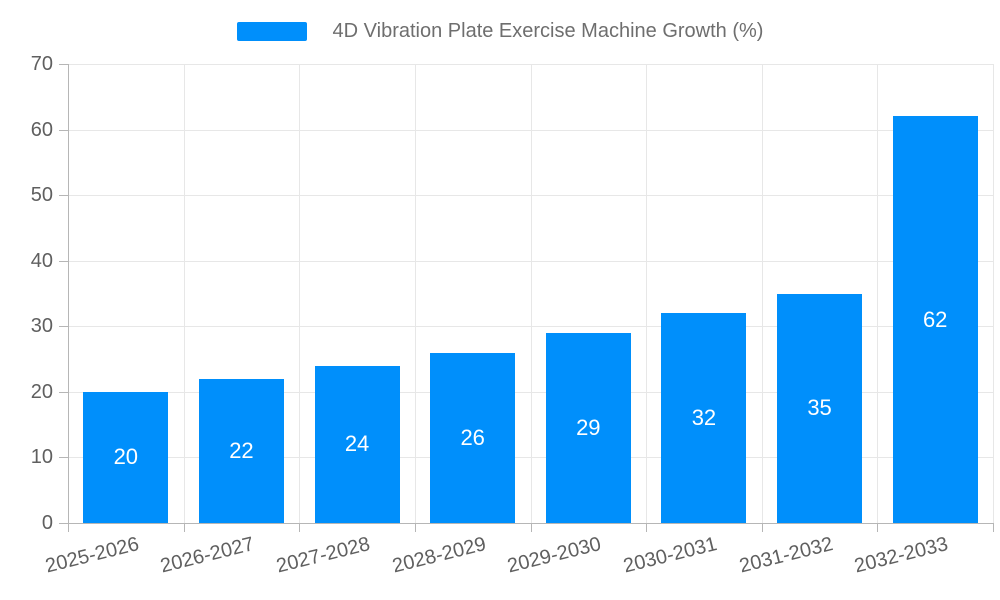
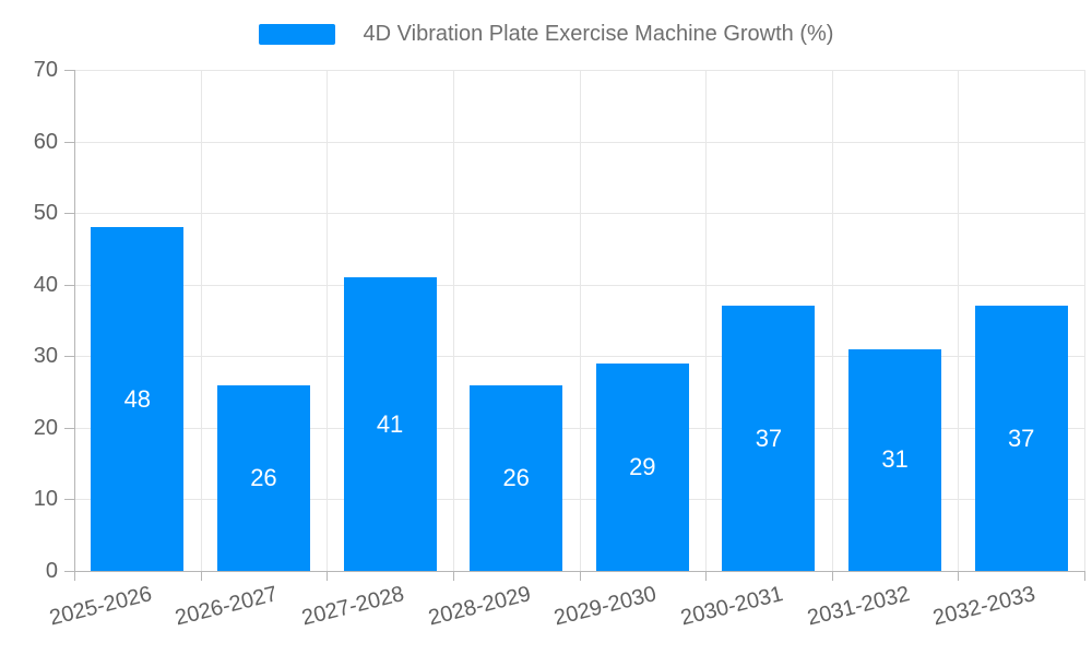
2025-2026: 20 -> 48
2026-2027: 22 -> 26
2027-2028: 24 -> 41
2030-2031: 32 -> 37
2031-2032: 35 -> 31
2032-2033: 62 -> 37
